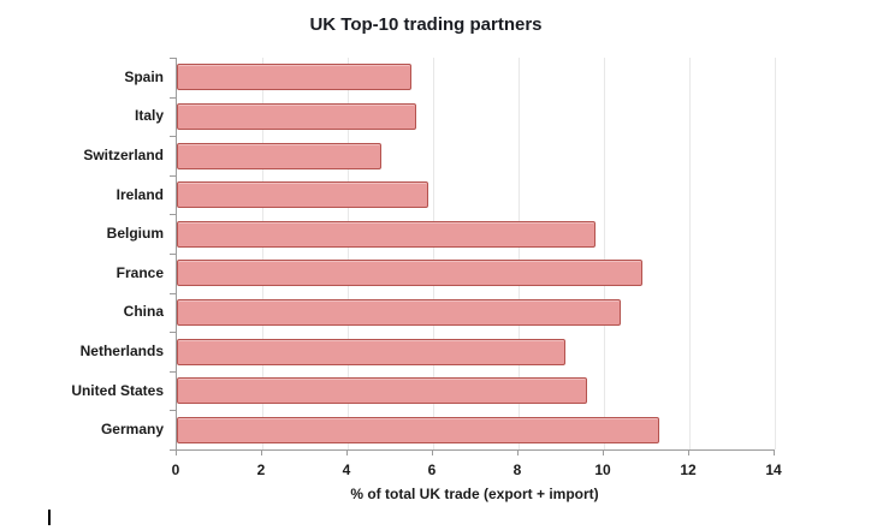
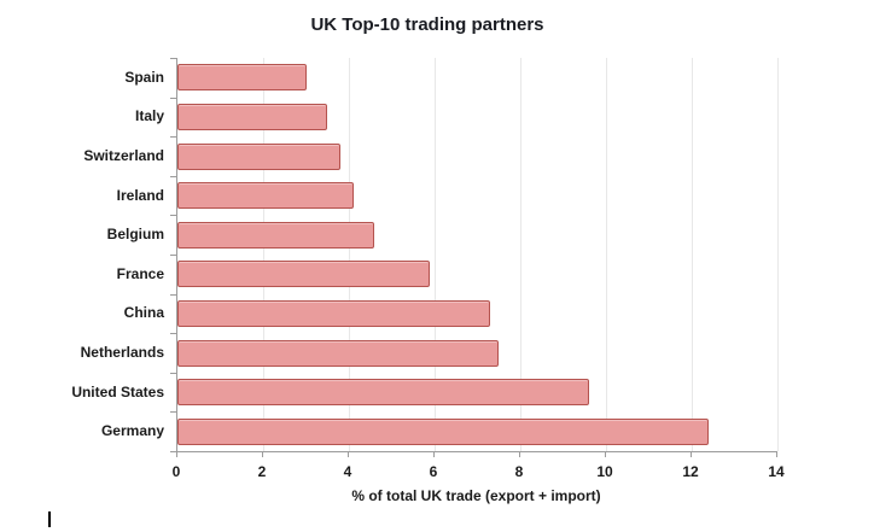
Spain: 5.5 -> 3.0
Italy: 5.6 -> 3.5
Switzerland: 4.8 -> 3.8
Ireland: 5.9 -> 4.1
Belgium: 9.8 -> 4.6
France: 10.9 -> 5.9
China: 10.4 -> 7.3
Netherlands: 9.1 -> 7.5
Germany: 11.3 -> 12.4
